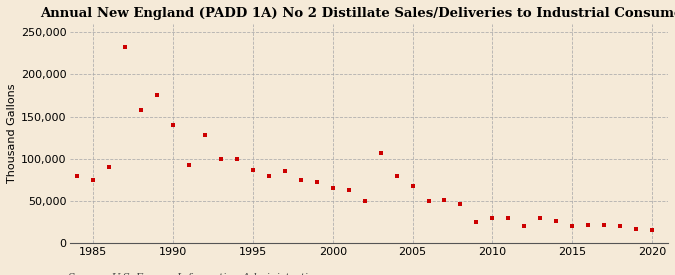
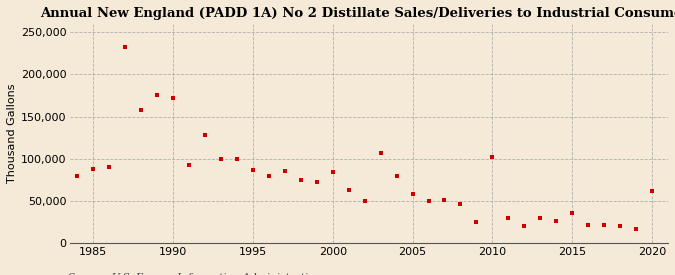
1985: 75,000 -> 88,000
1990: 140,000 -> 172,000
2000: 65,000 -> 84,000
2005: 67,000 -> 58,000
2010: 30,000 -> 102,000
2015: 20,000 -> 36,000
2020: 15,000 -> 62,000
